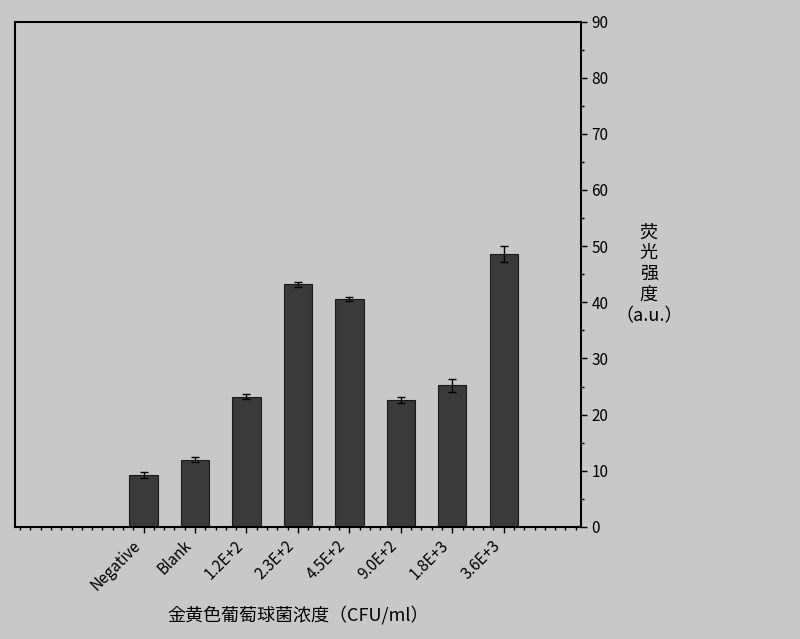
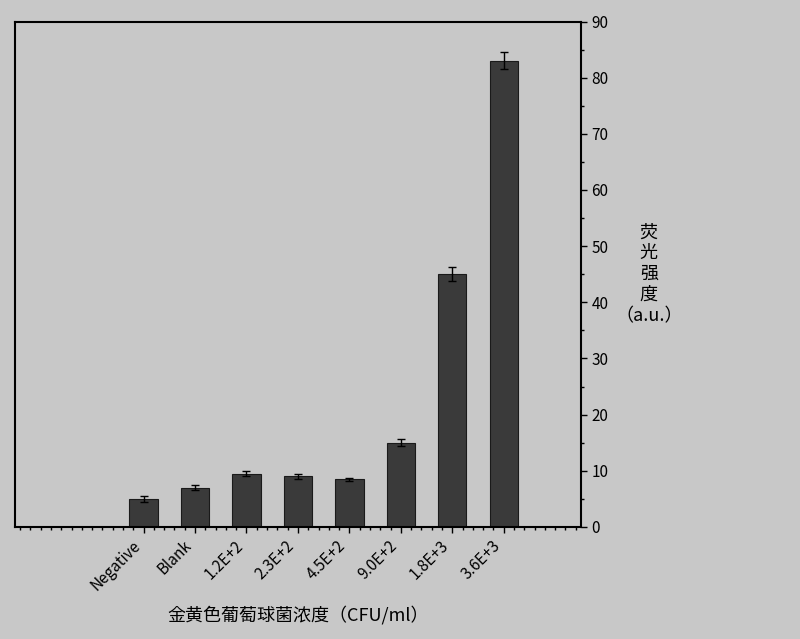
Negative: 9.2 -> 5.0
Blank: 12.0 -> 7.0
1.2E+2: 23.2 -> 9.5
2.3E+2: 43.2 -> 9.0
4.5E+2: 40.6 -> 8.5
9.0E+2: 22.6 -> 15.0
1.8E+3: 25.2 -> 45.0
3.6E+3: 48.6 -> 83.0
